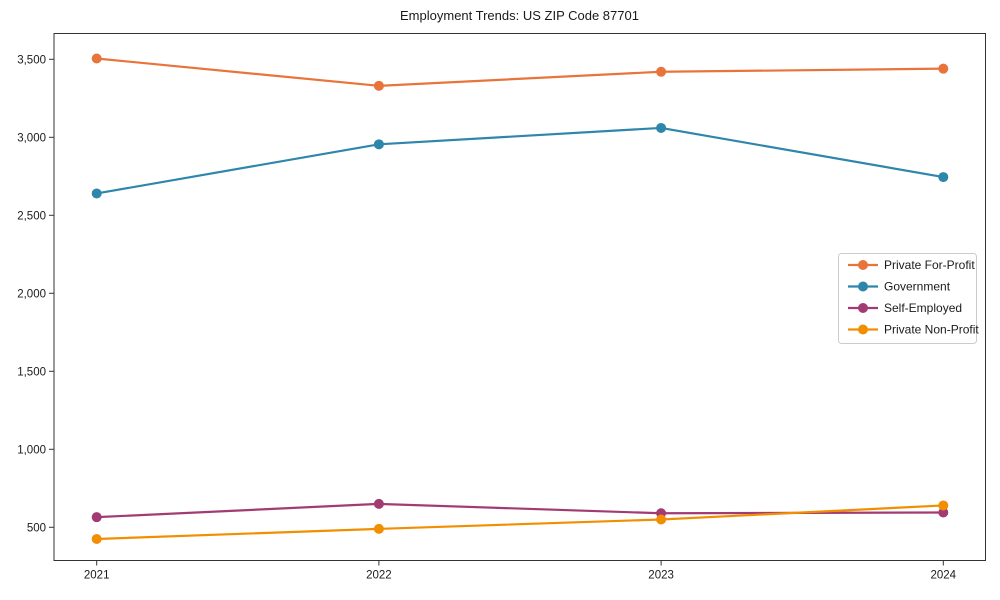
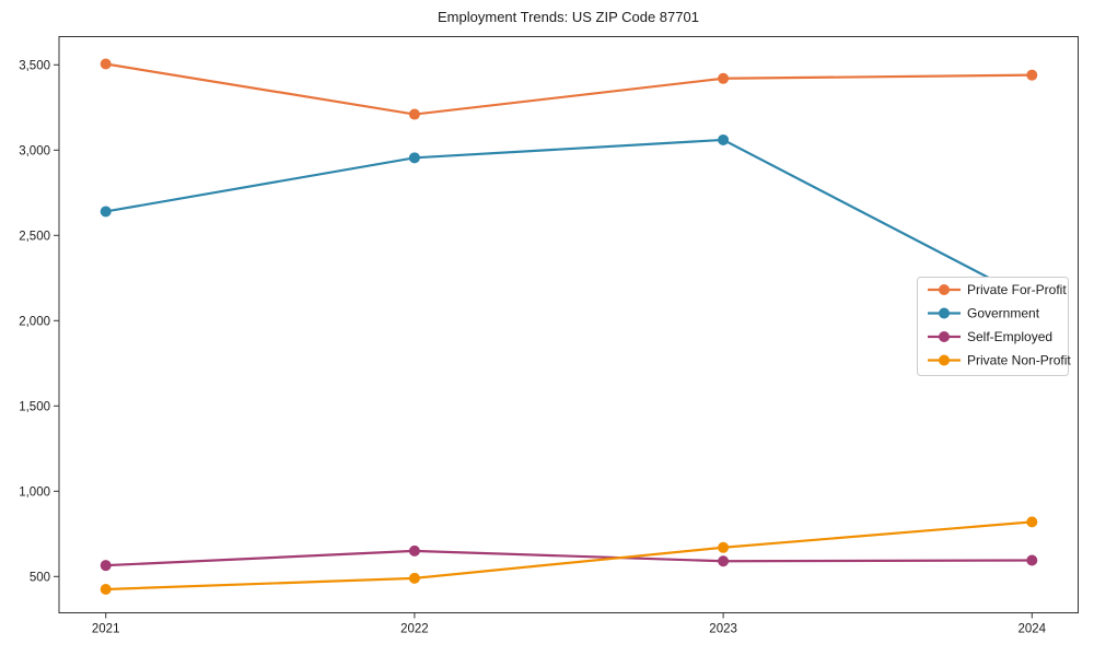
Private For-Profit/2022: 3330 -> 3210
Private Non-Profit/2023: 550 -> 670
Government/2024: 2740 -> 2120
Private Non-Profit/2024: 640 -> 820
